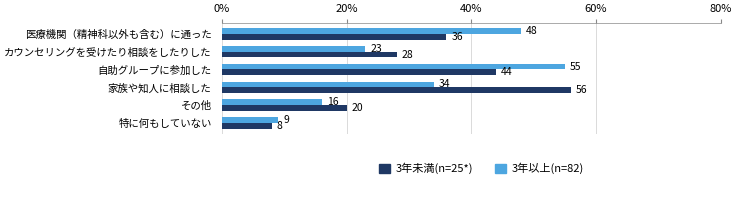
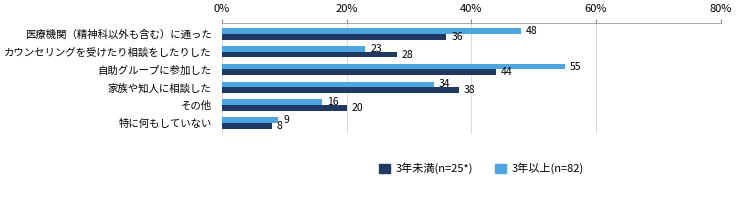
3年未満(n=25*)/家族や知人に相談した: 56 -> 38
